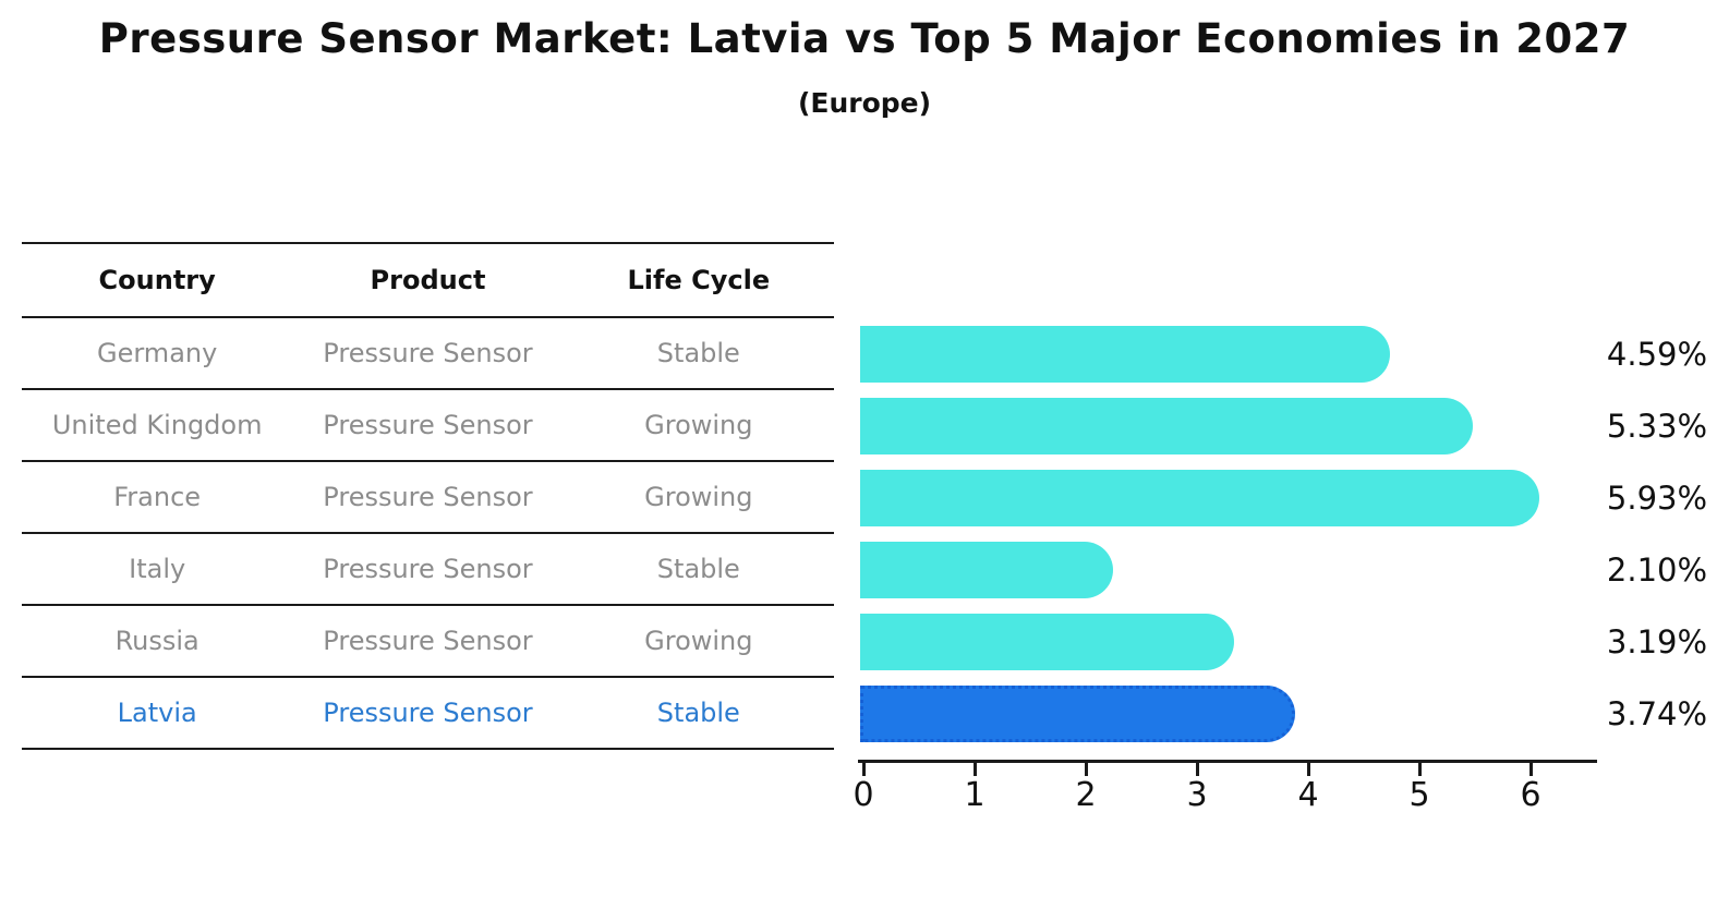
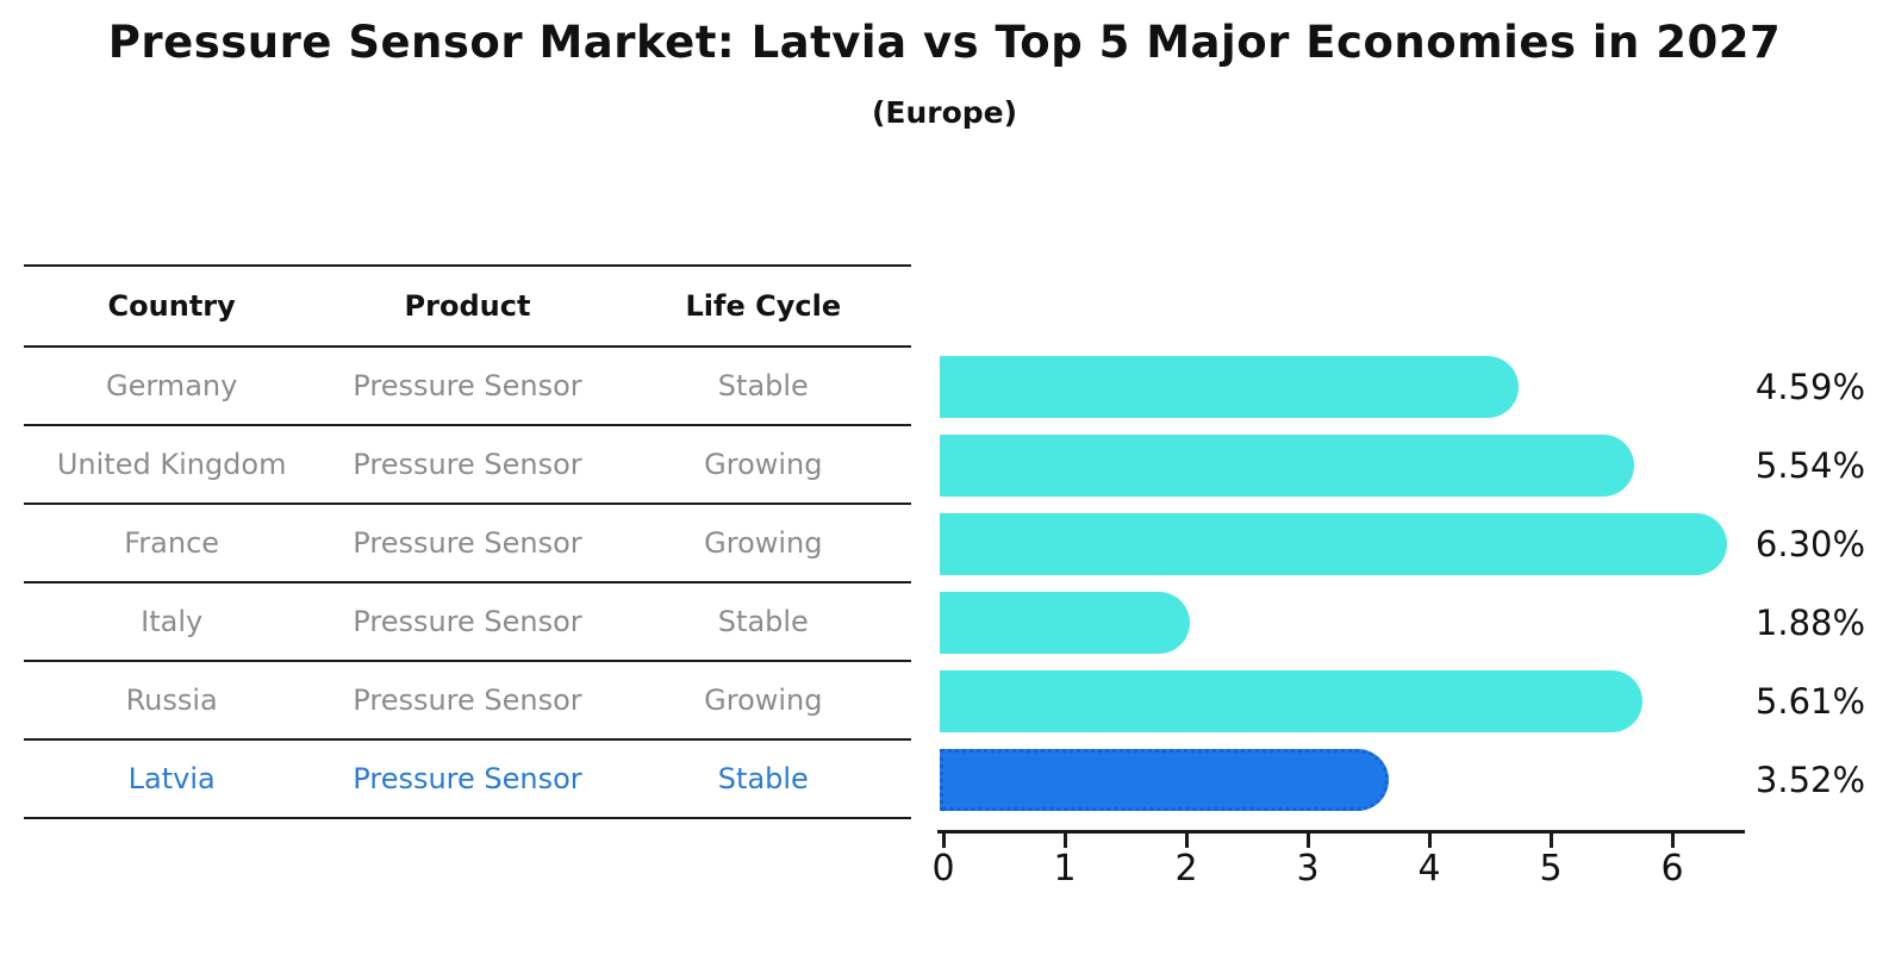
United Kingdom: 5.33% -> 5.54%
France: 5.93% -> 6.30%
Italy: 2.10% -> 1.88%
Russia: 3.19% -> 5.61%
Latvia: 3.74% -> 3.52%
